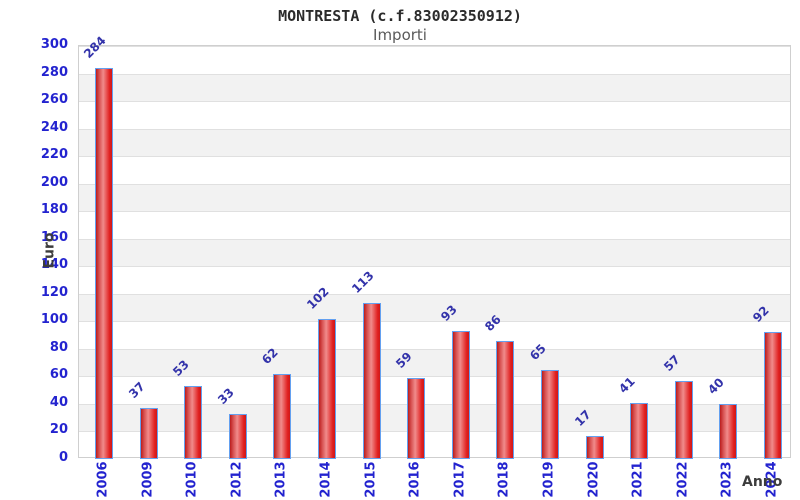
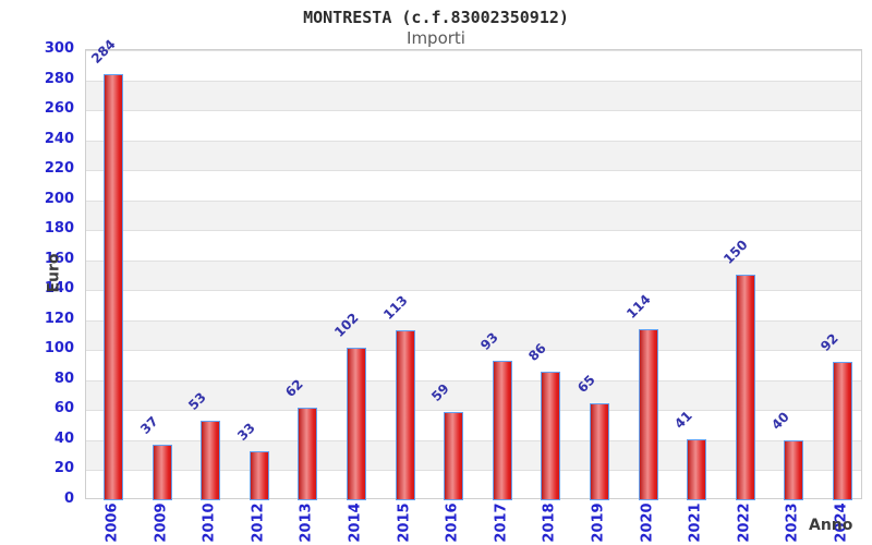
2020: 17 -> 114
2022: 57 -> 150
